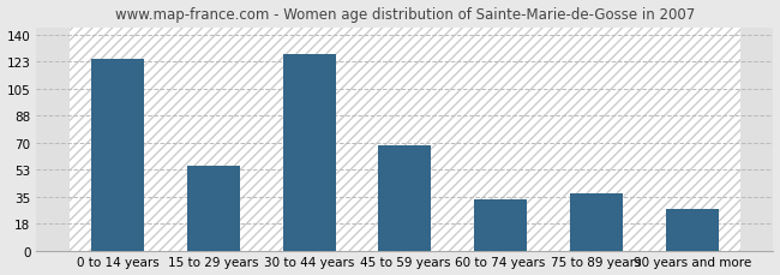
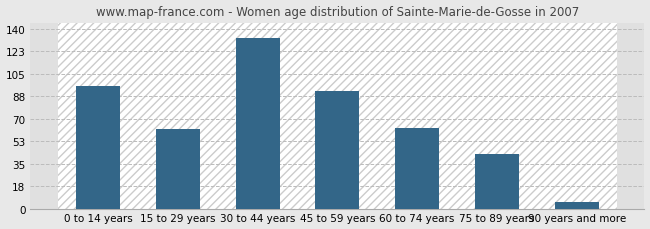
0 to 14 years: 125 -> 96
15 to 29 years: 55 -> 62
30 to 44 years: 128 -> 133
45 to 59 years: 68 -> 92
60 to 74 years: 33 -> 63
75 to 89 years: 37 -> 43
90 years and more: 27 -> 5
